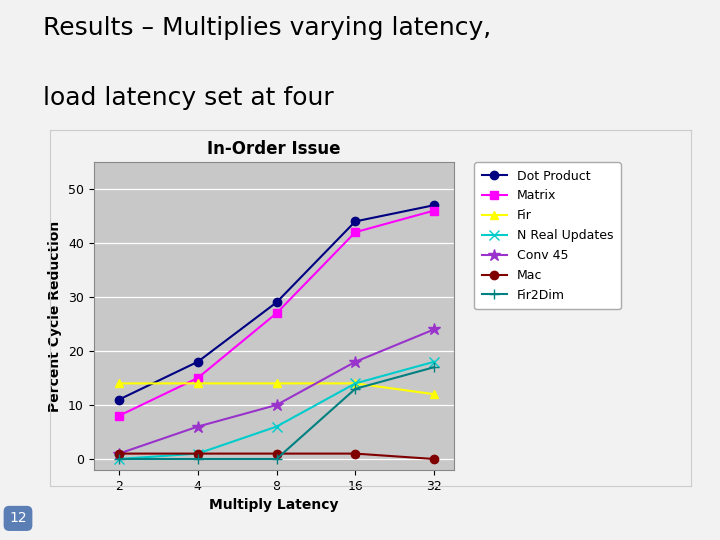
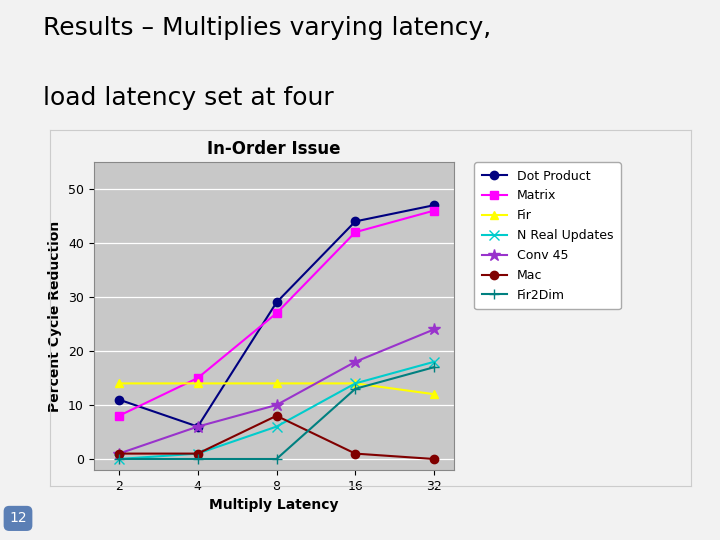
Dot Product/4: 18 -> 6
Mac/8: 1 -> 8
